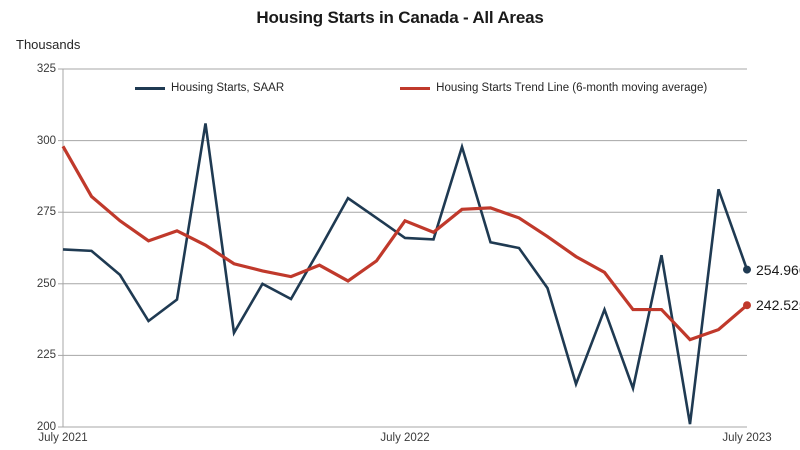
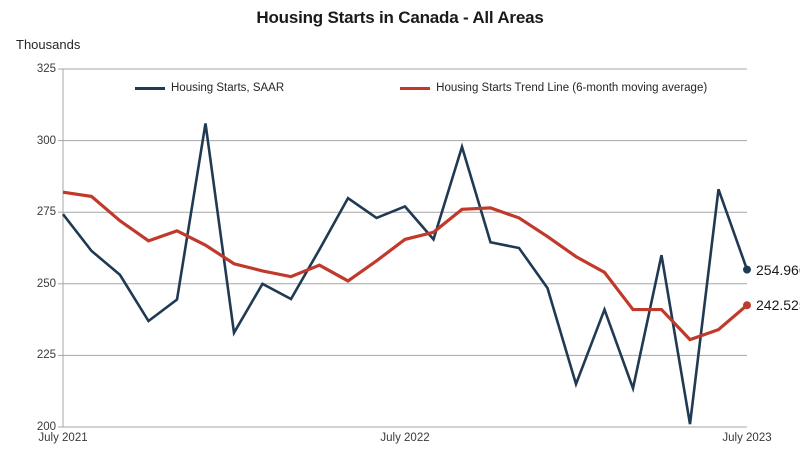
Housing Starts, SAAR/July 2021: 262 -> 274
Housing Starts Trend Line (6-month moving average)/July 2021: 298 -> 282
Housing Starts, SAAR/July 2022: 266 -> 277
Housing Starts Trend Line (6-month moving average)/July 2022: 272 -> 266
